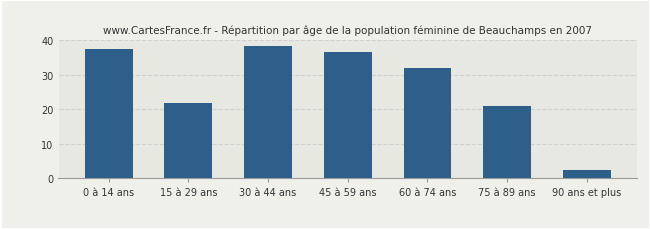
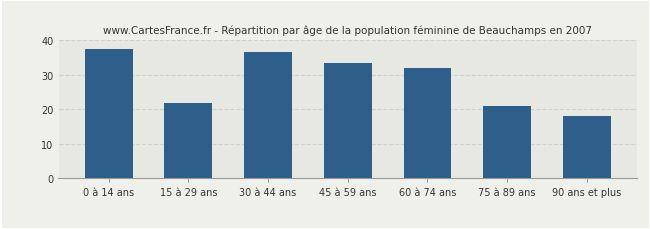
30 à 44 ans: 38.5 -> 36.5
45 à 59 ans: 36.5 -> 33.5
90 ans et plus: 2.5 -> 18.0
